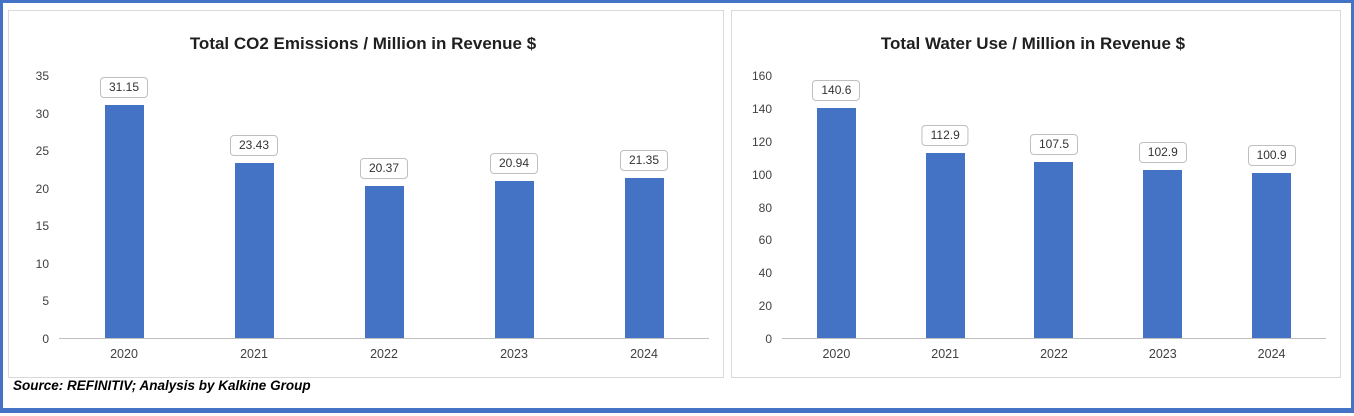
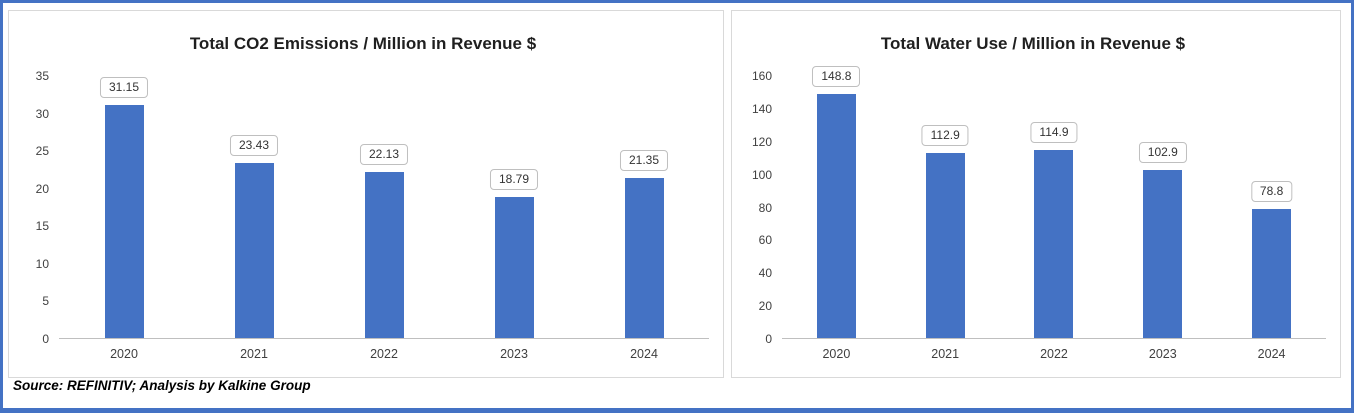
Total CO2 Emissions / Million in Revenue $/2022: 20.37 -> 22.13
Total CO2 Emissions / Million in Revenue $/2023: 20.94 -> 18.79
Total Water Use / Million in Revenue $/2020: 140.6 -> 148.8
Total Water Use / Million in Revenue $/2022: 107.5 -> 114.9
Total Water Use / Million in Revenue $/2024: 100.9 -> 78.8
